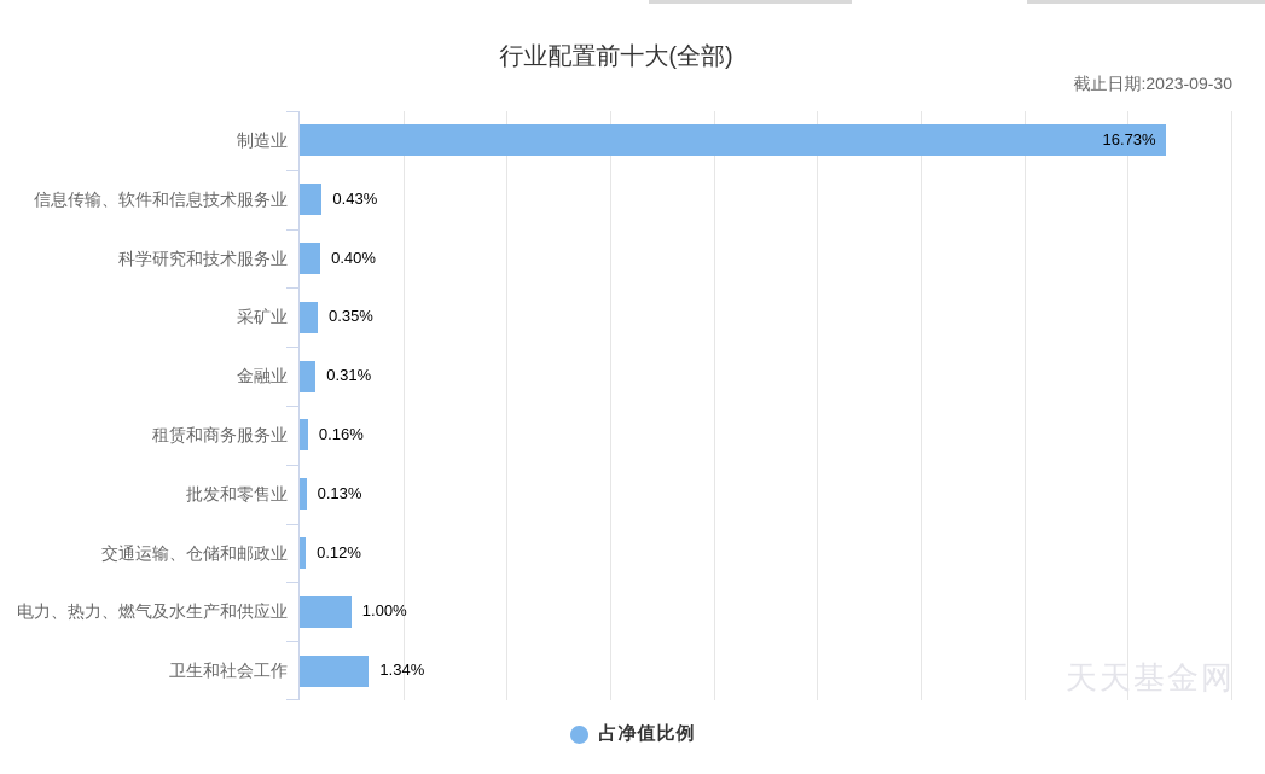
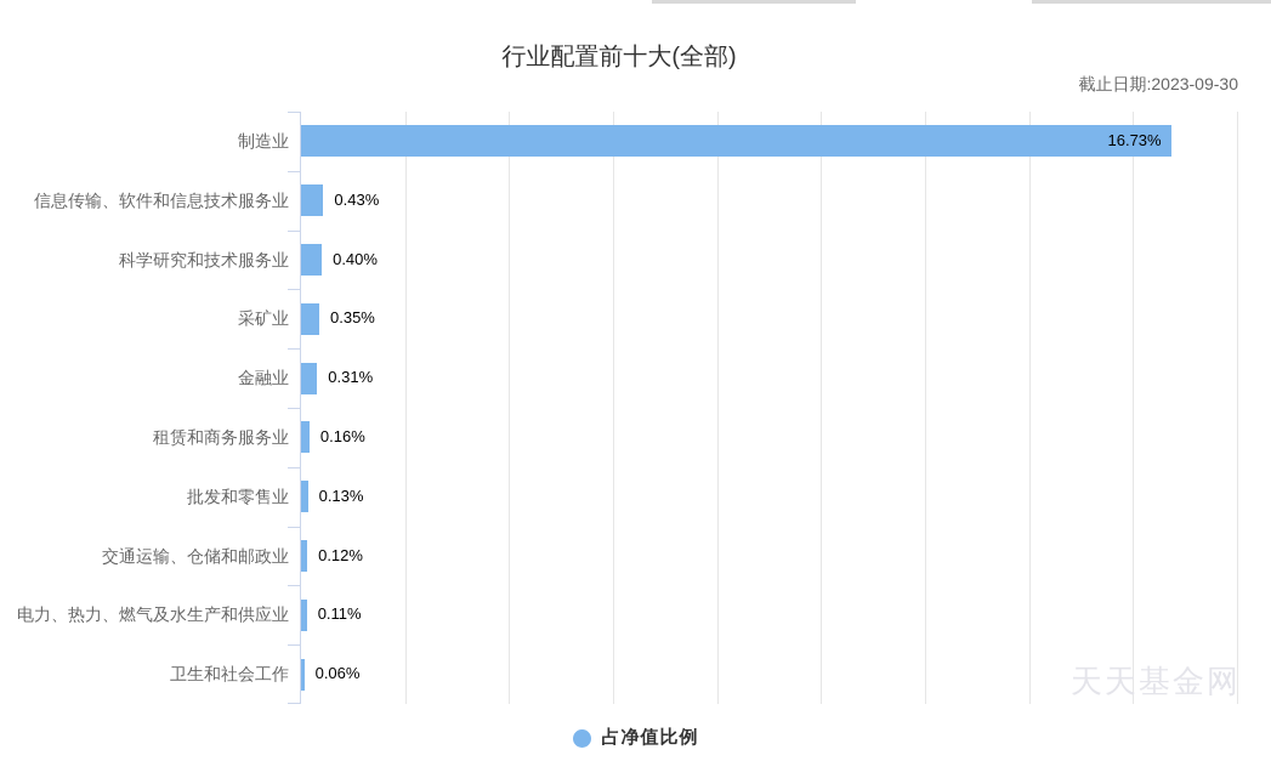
电力、热力、燃气及水生产和供应业: 1.00% -> 0.11%
卫生和社会工作: 1.34% -> 0.06%
